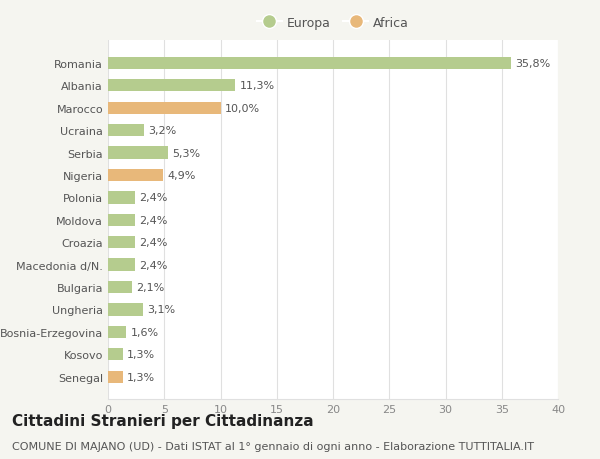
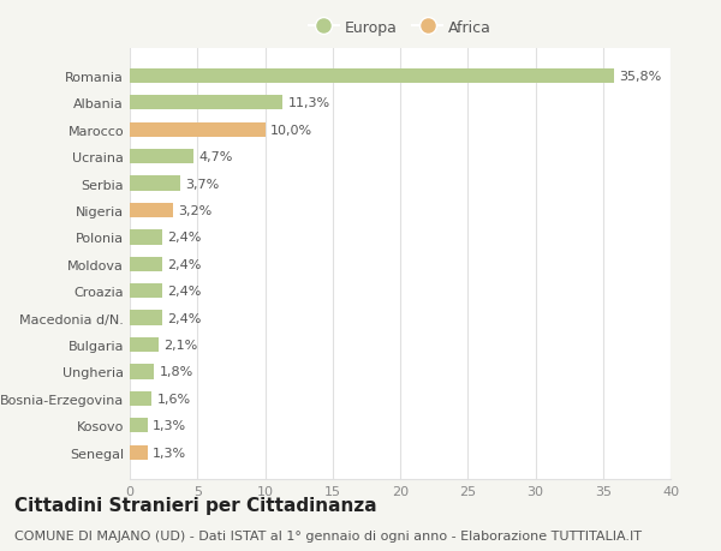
Ucraina: 3,2% -> 4,7%
Serbia: 5,3% -> 3,7%
Nigeria: 4,9% -> 3,2%
Ungheria: 3,1% -> 1,8%
